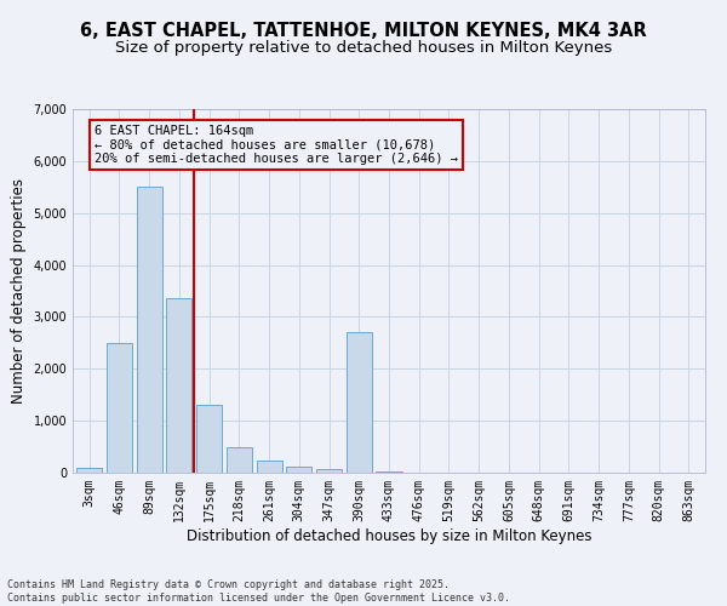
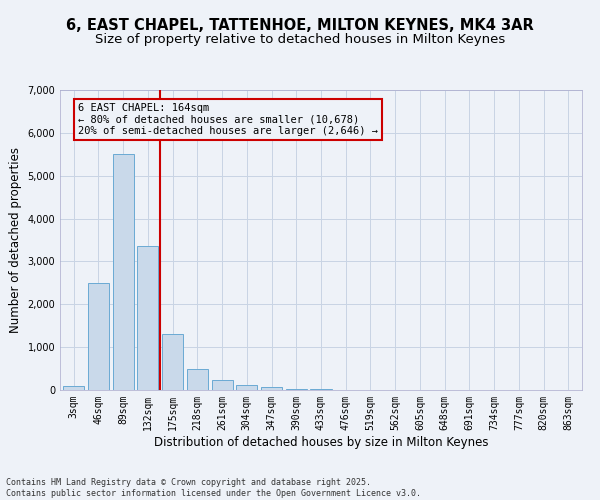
390sqm: 2,700 -> 30
